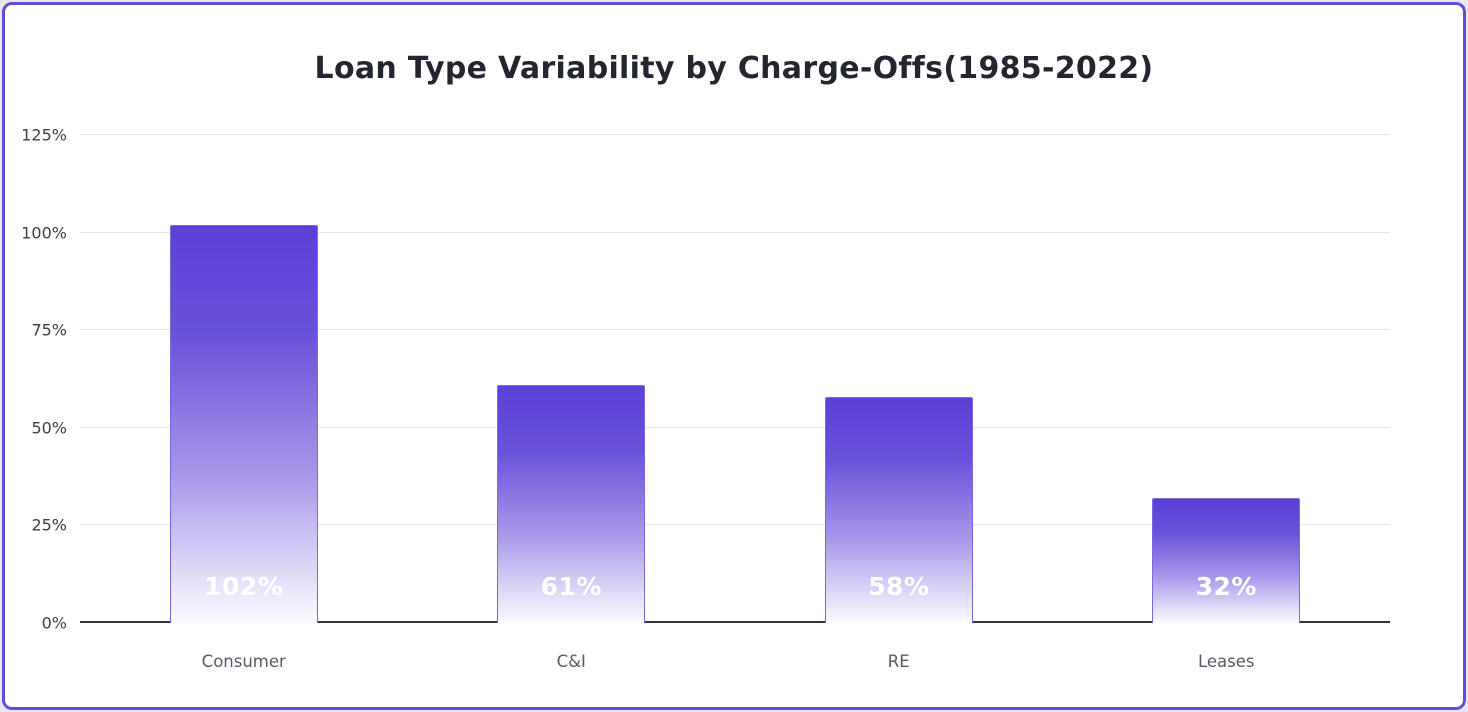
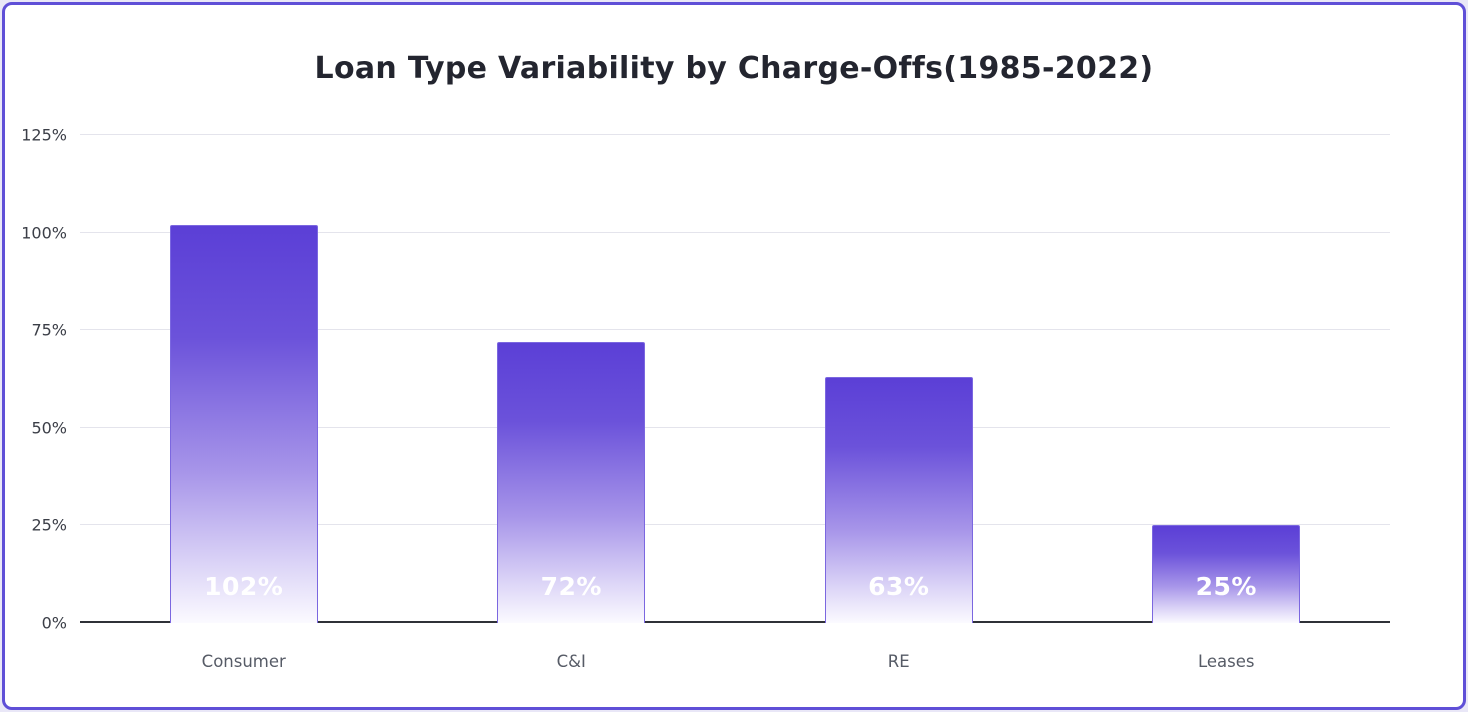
C&I: 61% -> 72%
RE: 58% -> 63%
Leases: 32% -> 25%
